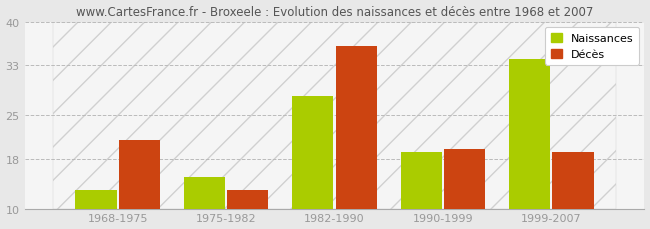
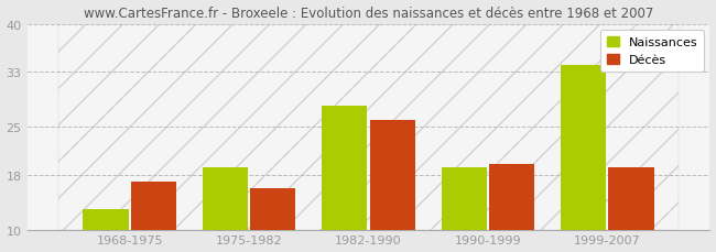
Décès/1968-1975: 21.0 -> 17.0
Naissances/1975-1982: 15 -> 19
Décès/1975-1982: 13.0 -> 16.0
Décès/1982-1990: 36.0 -> 26.0
